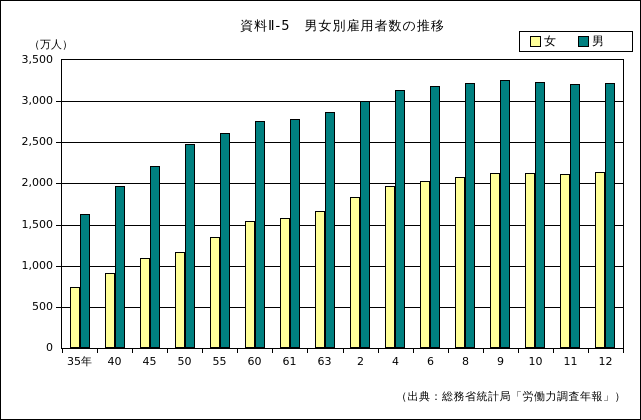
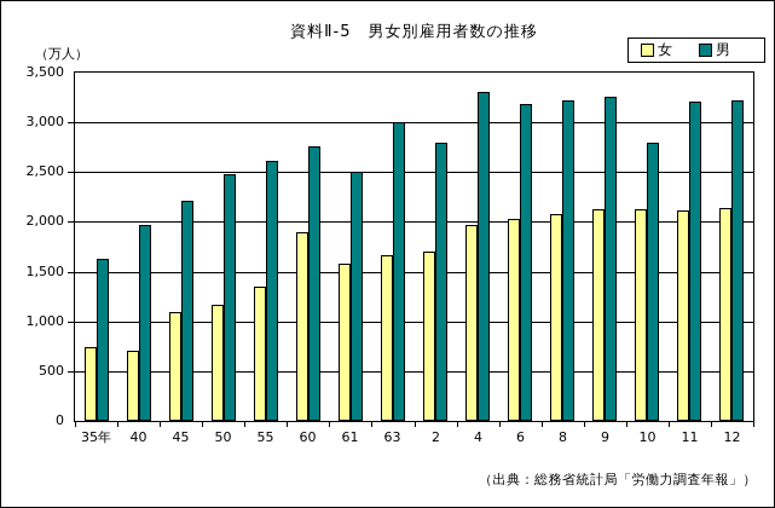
女/40: 900 -> 700
女/60: 1500 -> 1900
男/61: 2800 -> 2500
男/63: 2900 -> 3000
女/2: 1800 -> 1700
男/2: 3000 -> 2800
男/4: 3100 -> 3300
男/10: 3200 -> 2800
